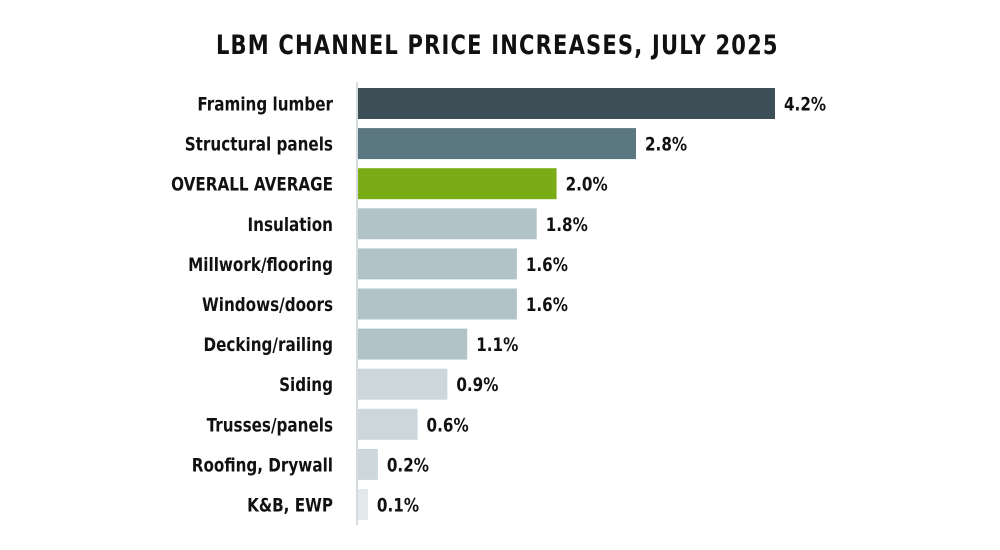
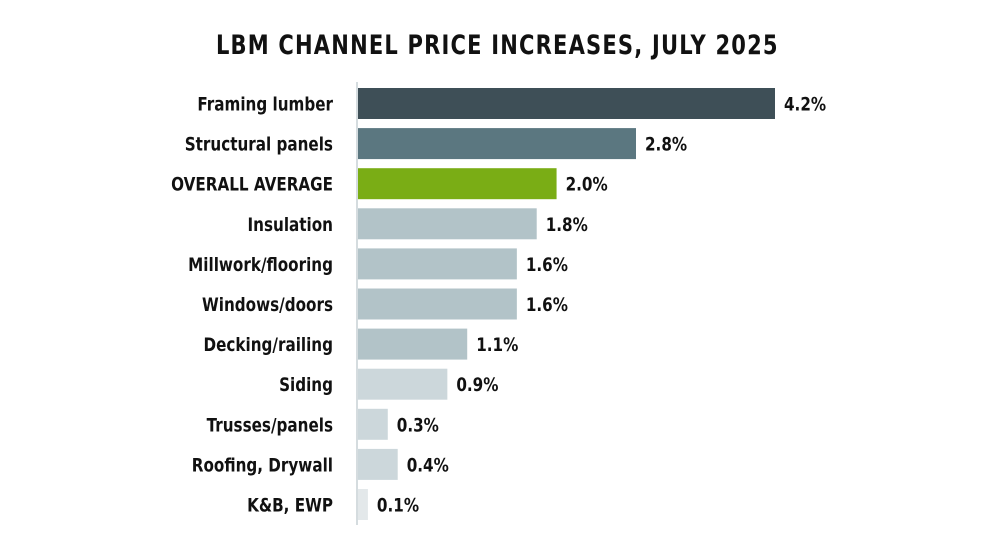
Trusses/panels: 0.6% -> 0.3%
Roofing, Drywall: 0.2% -> 0.4%
